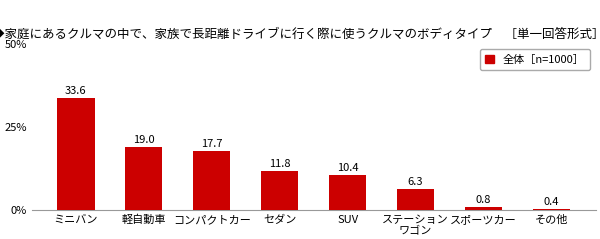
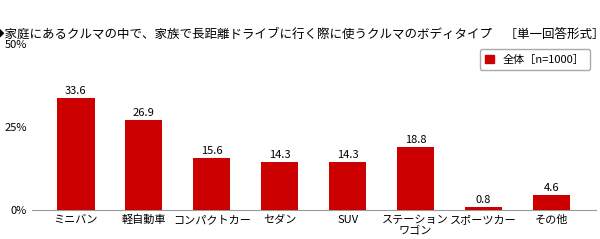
軽自動車: 19.0 -> 26.9
コンパクトカー: 17.7 -> 15.6
セダン: 11.8 -> 14.3
SUV: 10.4 -> 14.3
ステーション ワゴン: 6.3 -> 18.8
その他: 0.4 -> 4.6
